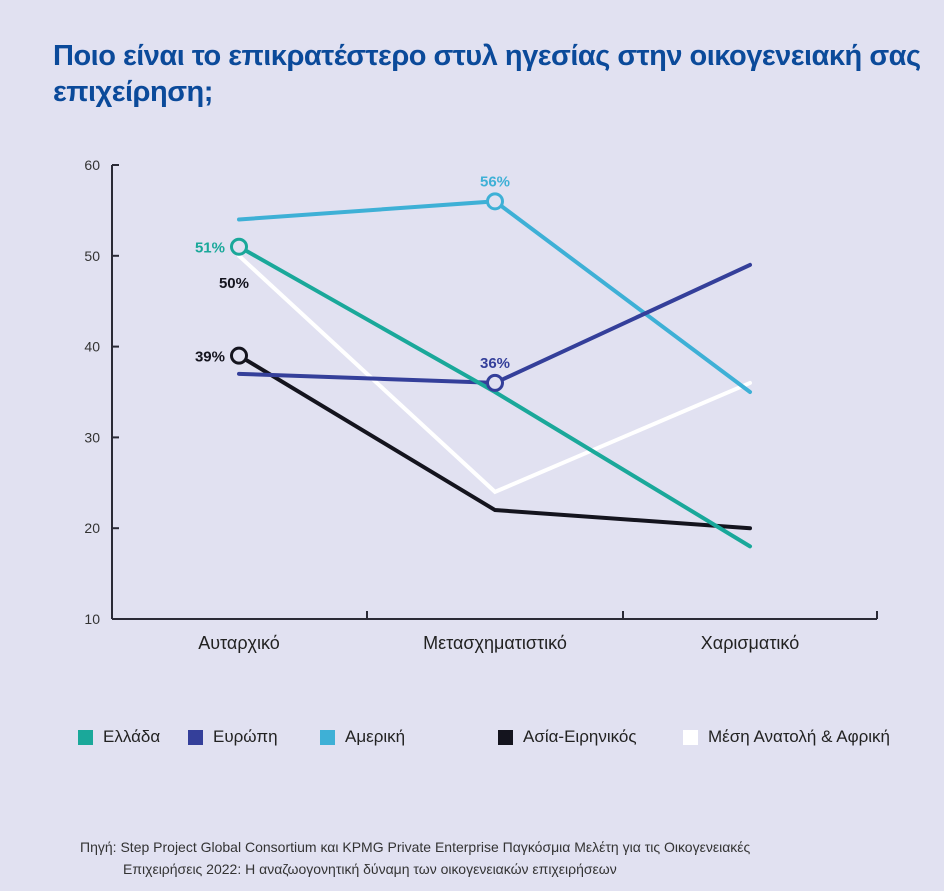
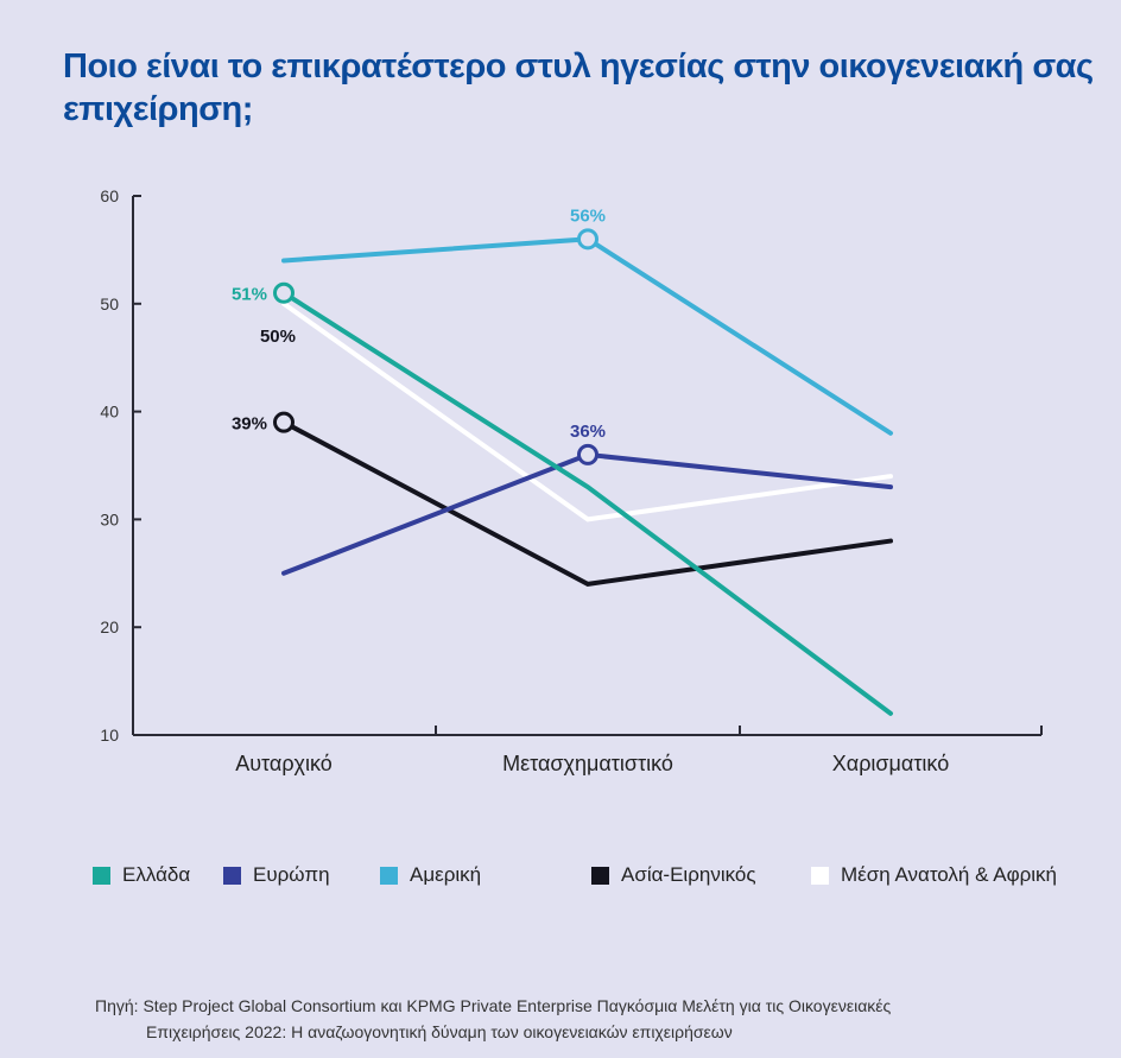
Ευρώπη/Αυταρχικό: 37 -> 25
Ελλάδα/Μετασχηματιστικό: 35 -> 33
Ασία-Ειρηνικός/Μετασχηματιστικό: 22 -> 24
Μέση Ανατολή & Αφρική/Μετασχηματιστικό: 24 -> 30
Ελλάδα/Χαρισματικό: 18 -> 12
Ευρώπη/Χαρισματικό: 49 -> 33
Αμερική/Χαρισματικό: 35 -> 38
Ασία-Ειρηνικός/Χαρισματικό: 20 -> 28
Μέση Ανατολή & Αφρική/Χαρισματικό: 36 -> 34
